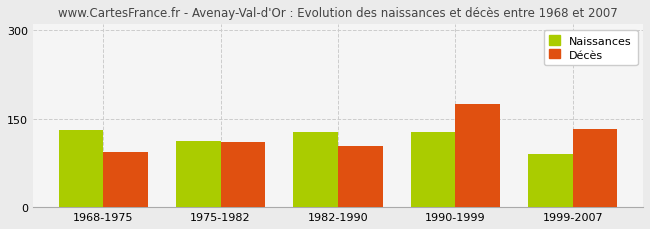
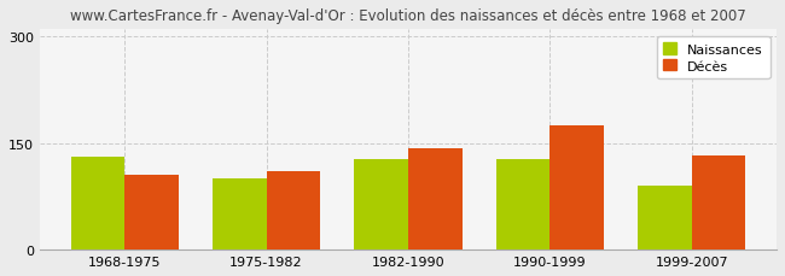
Décès/1968-1975: 94 -> 105
Naissances/1975-1982: 112 -> 100
Décès/1982-1990: 104 -> 143
